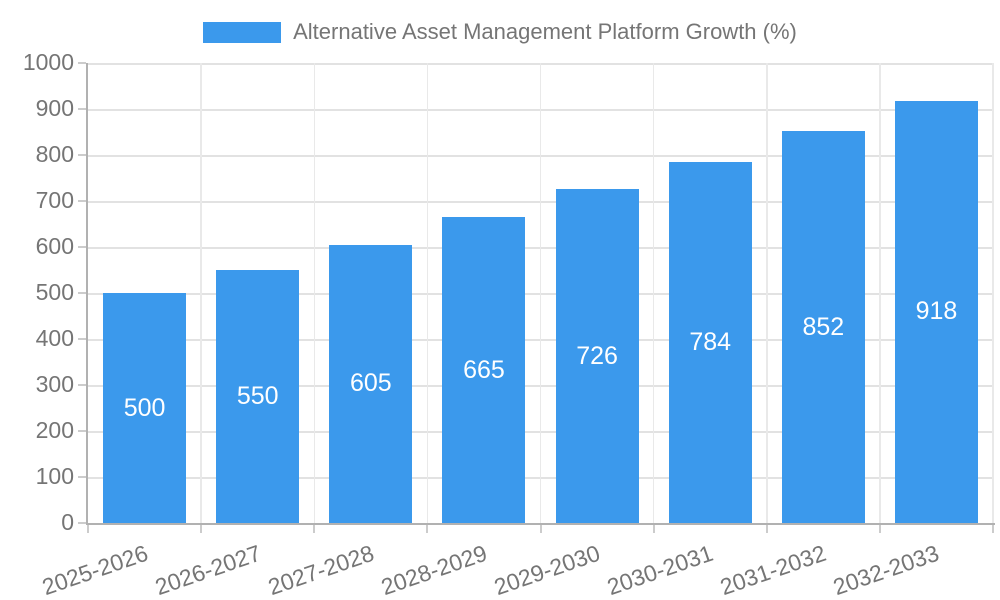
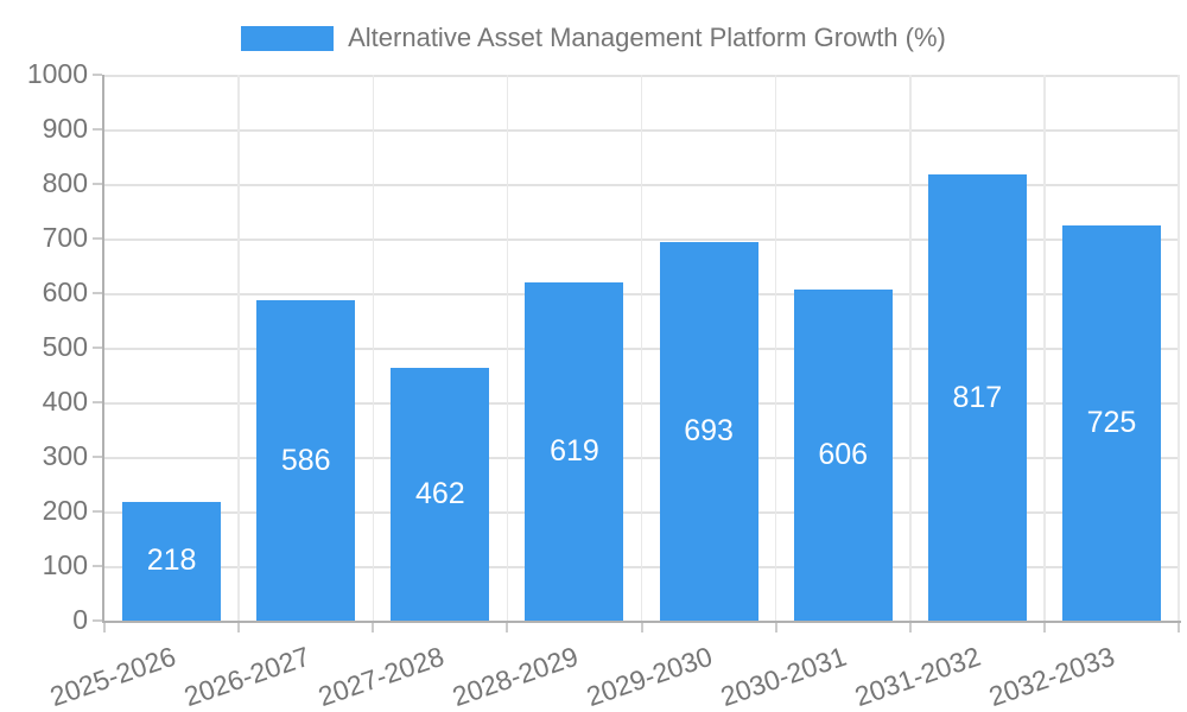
2025-2026: 500 -> 218
2026-2027: 550 -> 586
2027-2028: 605 -> 462
2028-2029: 665 -> 619
2029-2030: 726 -> 693
2030-2031: 784 -> 606
2031-2032: 852 -> 817
2032-2033: 918 -> 725
